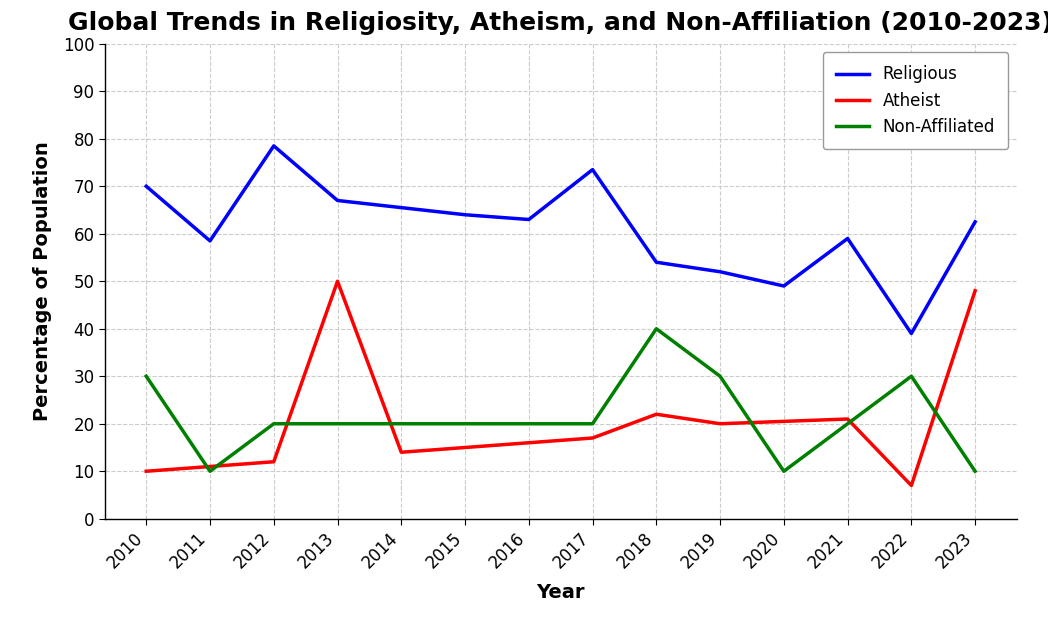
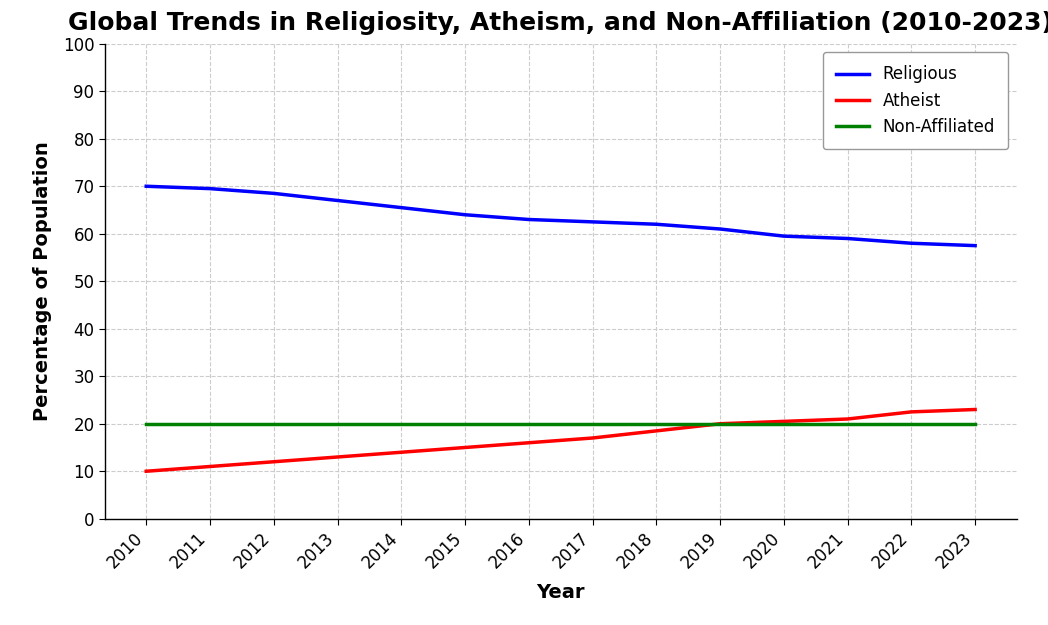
Non-Affiliated/2010: 30 -> 20
Religious/2011: 58.5 -> 69.5
Non-Affiliated/2011: 10 -> 20
Religious/2012: 78.5 -> 68.5
Atheist/2013: 50.0 -> 13.0
Religious/2017: 73.5 -> 62.5
Religious/2018: 54.0 -> 62.0
Atheist/2018: 22.0 -> 18.5
Non-Affiliated/2018: 40 -> 20
Religious/2019: 52.0 -> 61.0
Non-Affiliated/2019: 30 -> 20
Religious/2020: 49.0 -> 59.5
Non-Affiliated/2020: 10 -> 20
Religious/2022: 39.0 -> 58.0
Atheist/2022: 7.0 -> 22.5
Non-Affiliated/2022: 30 -> 20
Religious/2023: 62.5 -> 57.5
Atheist/2023: 48.0 -> 23.0
Non-Affiliated/2023: 10 -> 20
